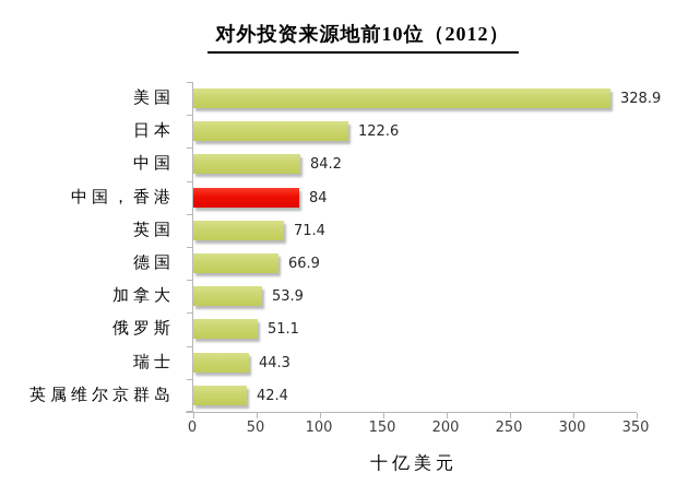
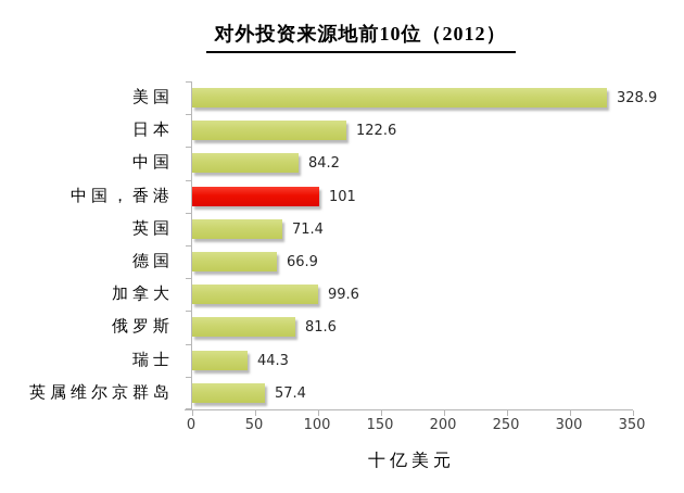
中国，香港: 84 -> 101
加拿大: 53.9 -> 99.6
俄罗斯: 51.1 -> 81.6
英属维尔京群岛: 42.4 -> 57.4
